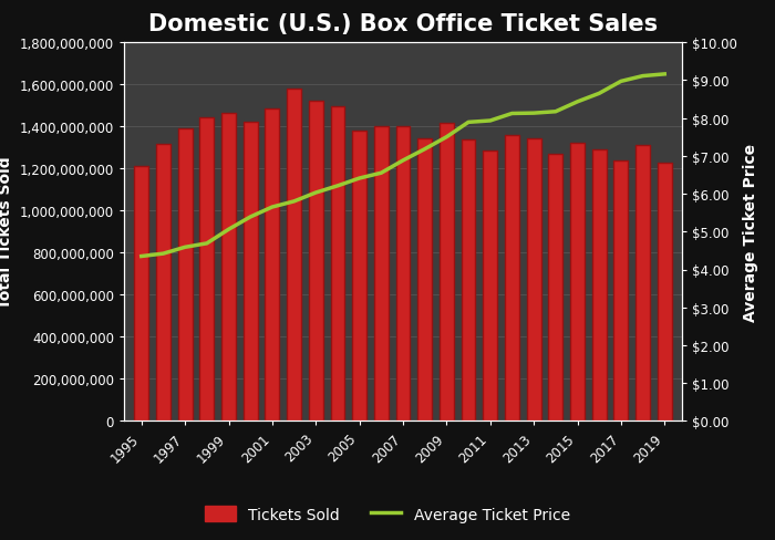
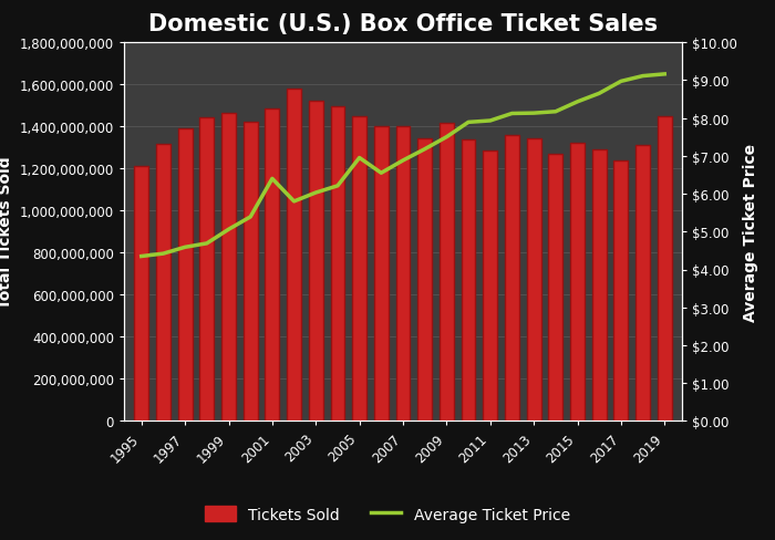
Average Ticket Price/2001: $5.65 -> $6.40
Tickets Sold/2005: 1,380,000,000 -> 1,450,000,000
Average Ticket Price/2005: $6.41 -> $6.95
Tickets Sold/2019: 1,230,000,000 -> 1,450,000,000
